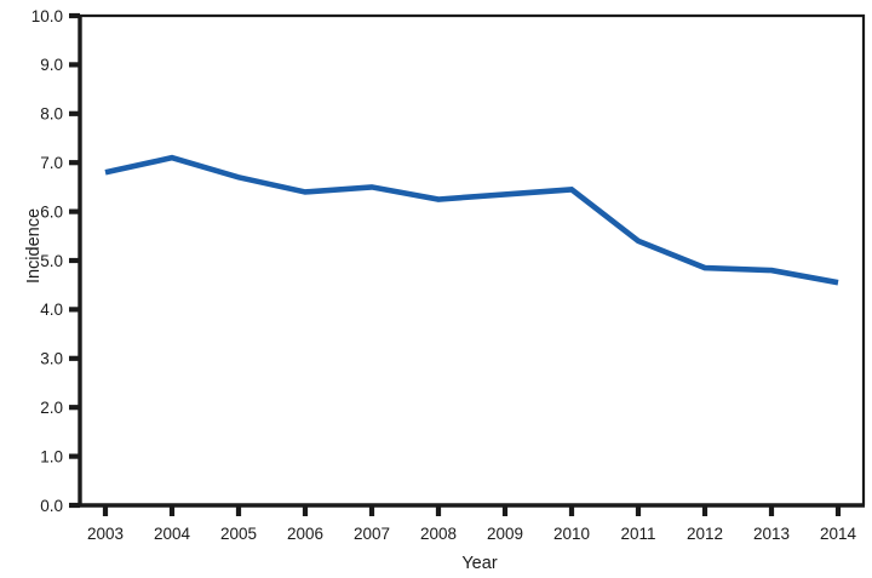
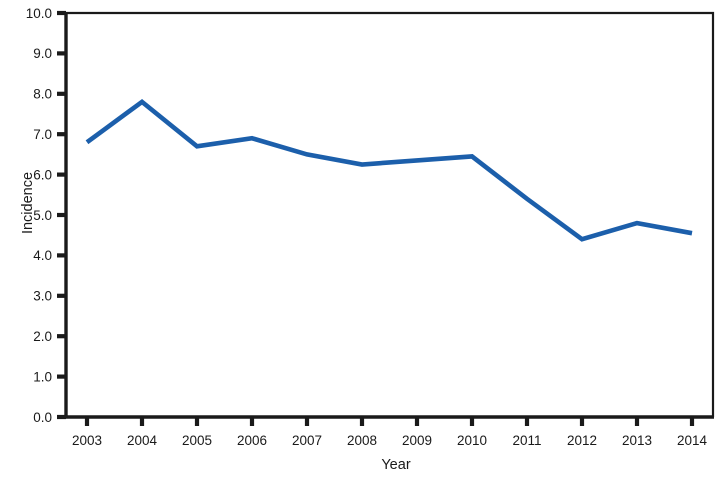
2004: 7.1 -> 7.8
2006: 6.4 -> 6.9
2012: 4.8 -> 4.4
